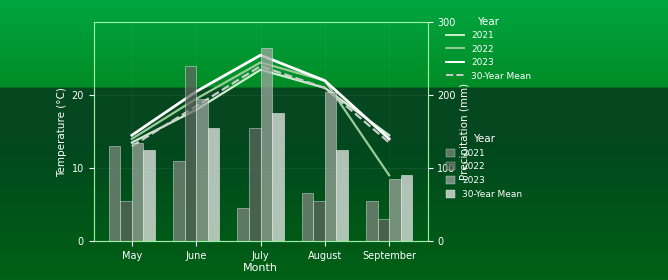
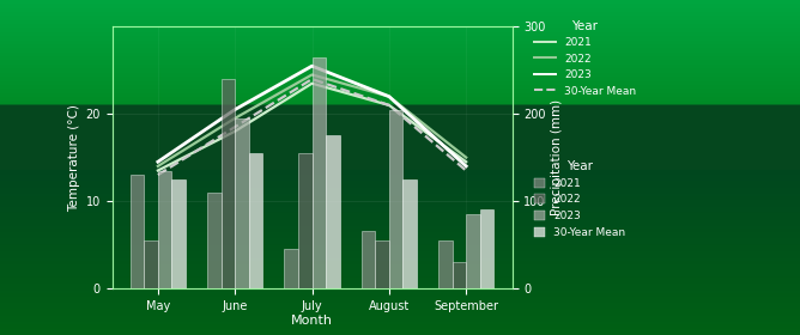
2022/September: 9.0 -> 15.0
